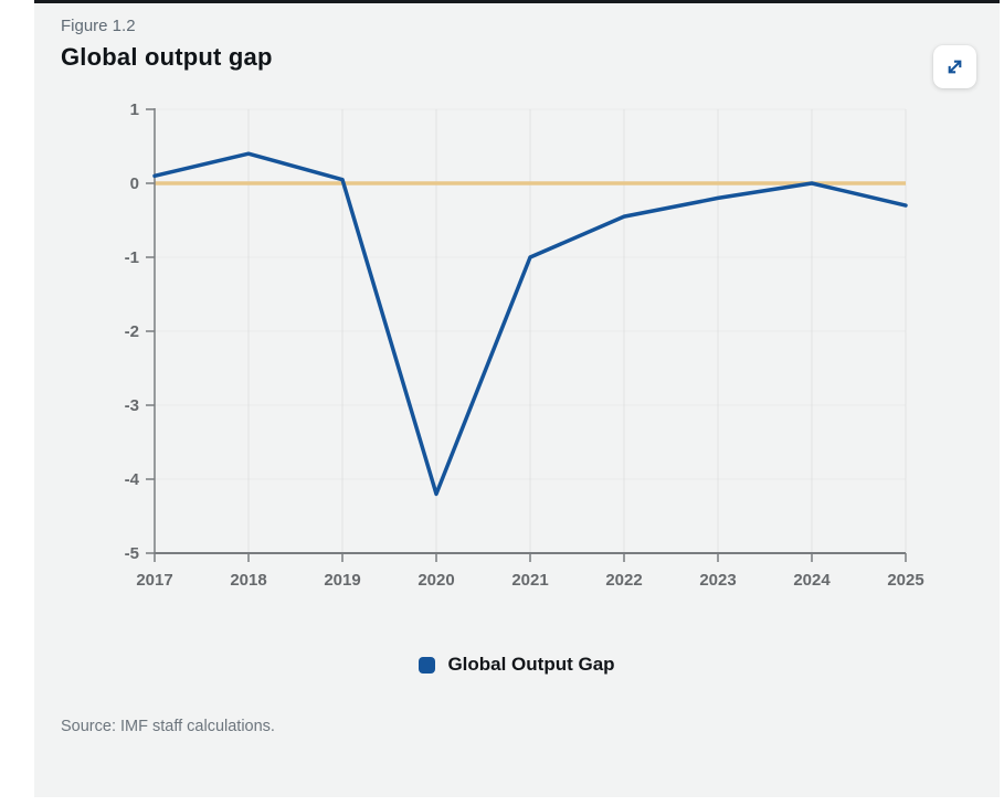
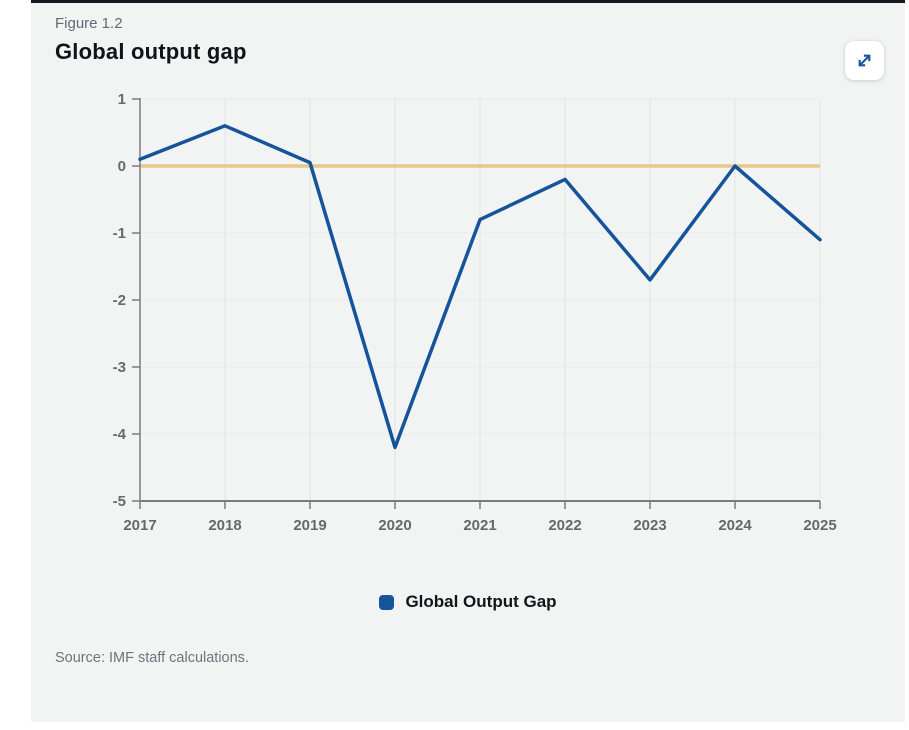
2018: 0.4 -> 0.6
2021: -1.0 -> -0.8
2022: -0.5 -> -0.2
2023: -0.2 -> -1.7
2025: -0.3 -> -1.1
